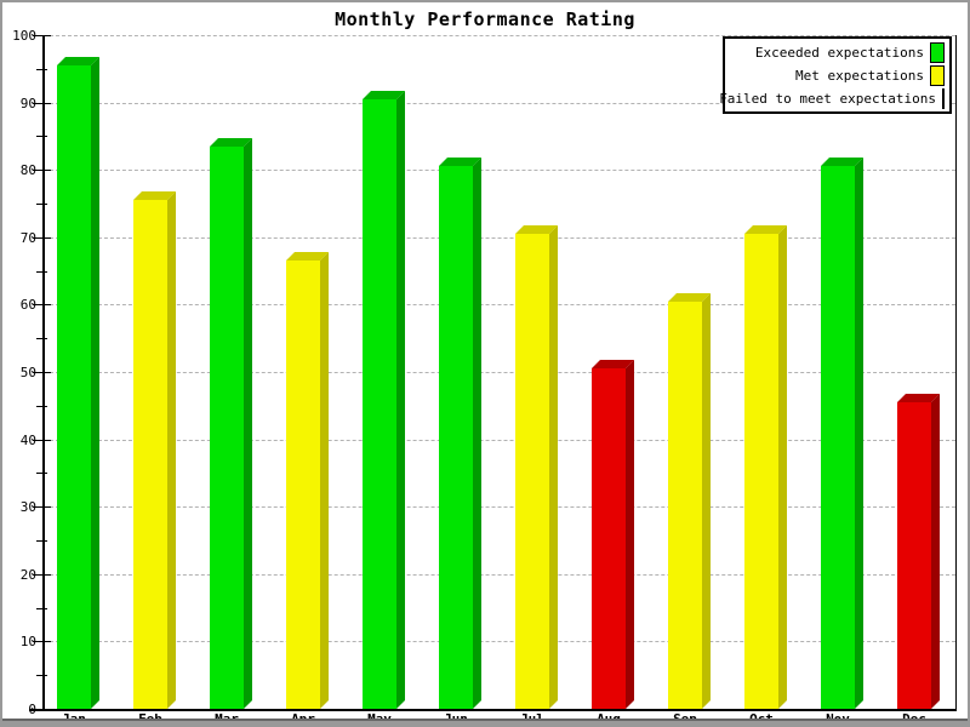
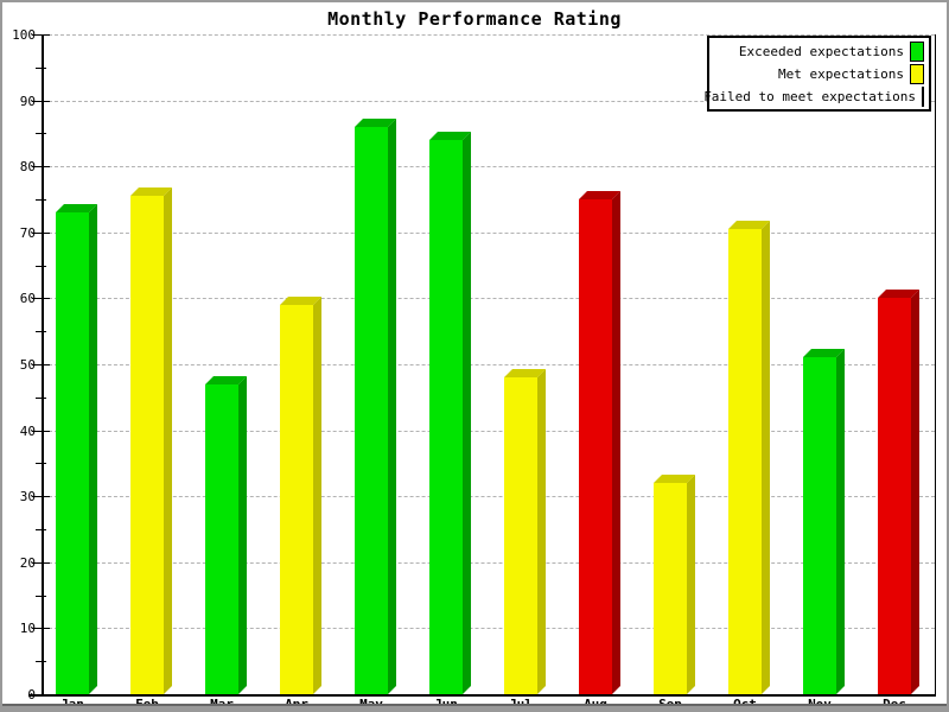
Jan: 96 -> 73
Mar: 84 -> 47
Apr: 66 -> 59
May: 90 -> 86
Jun: 80 -> 84
Jul: 70 -> 48
Aug: 50 -> 75
Sep: 60 -> 32
Nov: 80 -> 51
Dec: 46 -> 60
